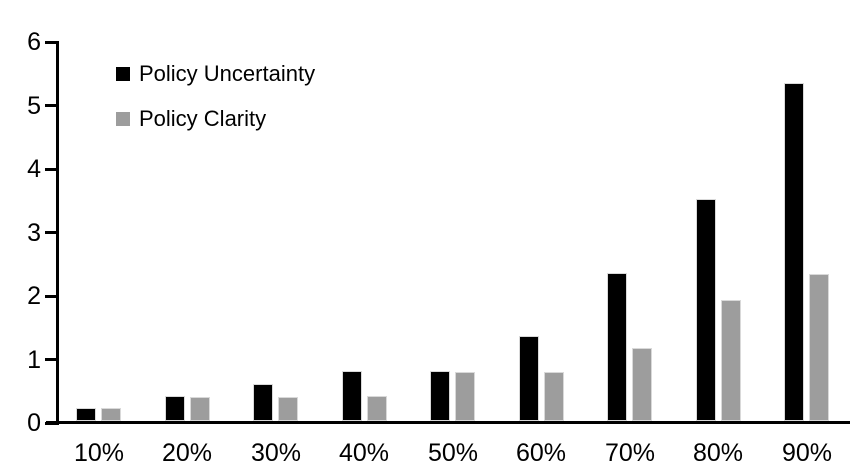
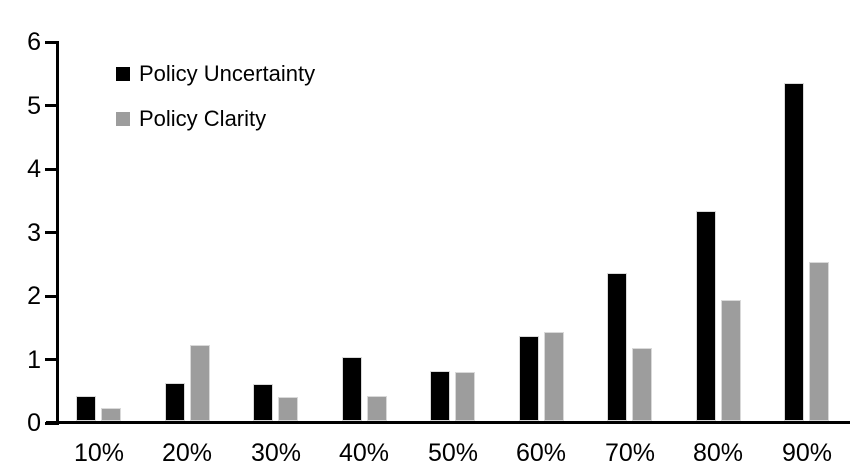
Policy Uncertainty/10%: 0.2 -> 0.4
Policy Uncertainty/20%: 0.4 -> 0.6
Policy Clarity/20%: 0.4 -> 1.2
Policy Uncertainty/40%: 0.8 -> 1.0
Policy Clarity/60%: 0.8 -> 1.4
Policy Uncertainty/80%: 3.5 -> 3.3
Policy Clarity/90%: 2.3 -> 2.5
